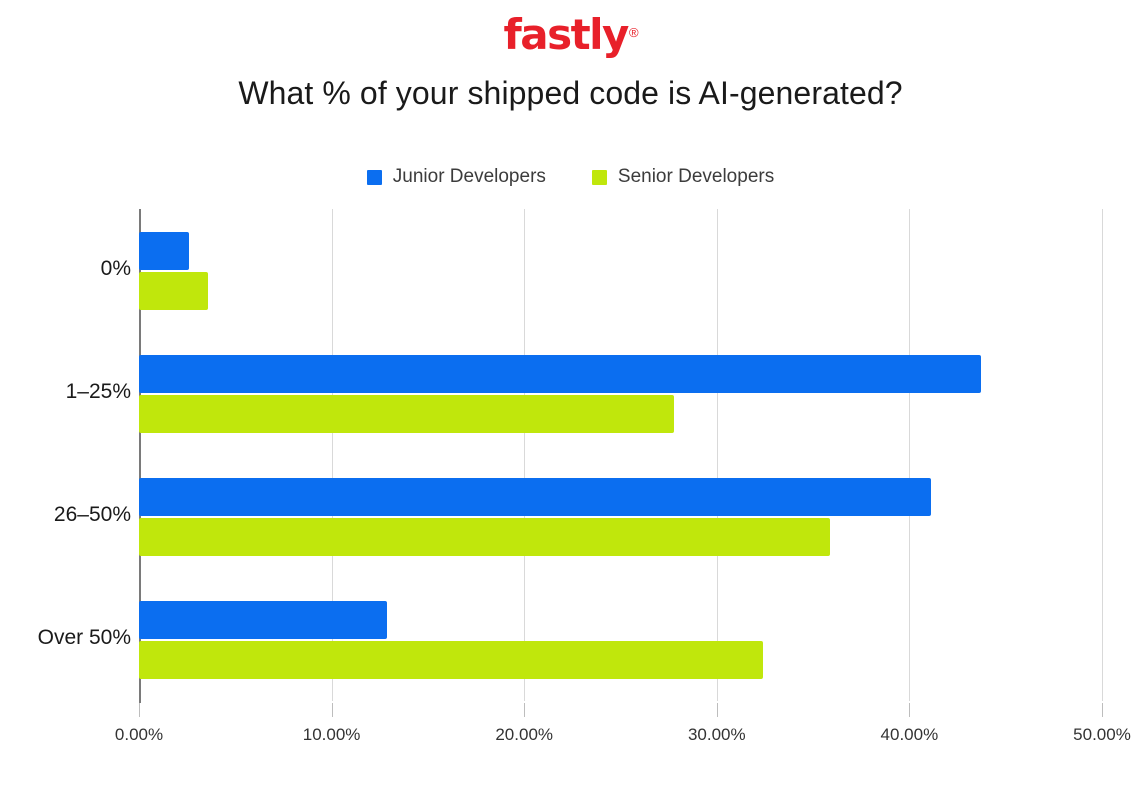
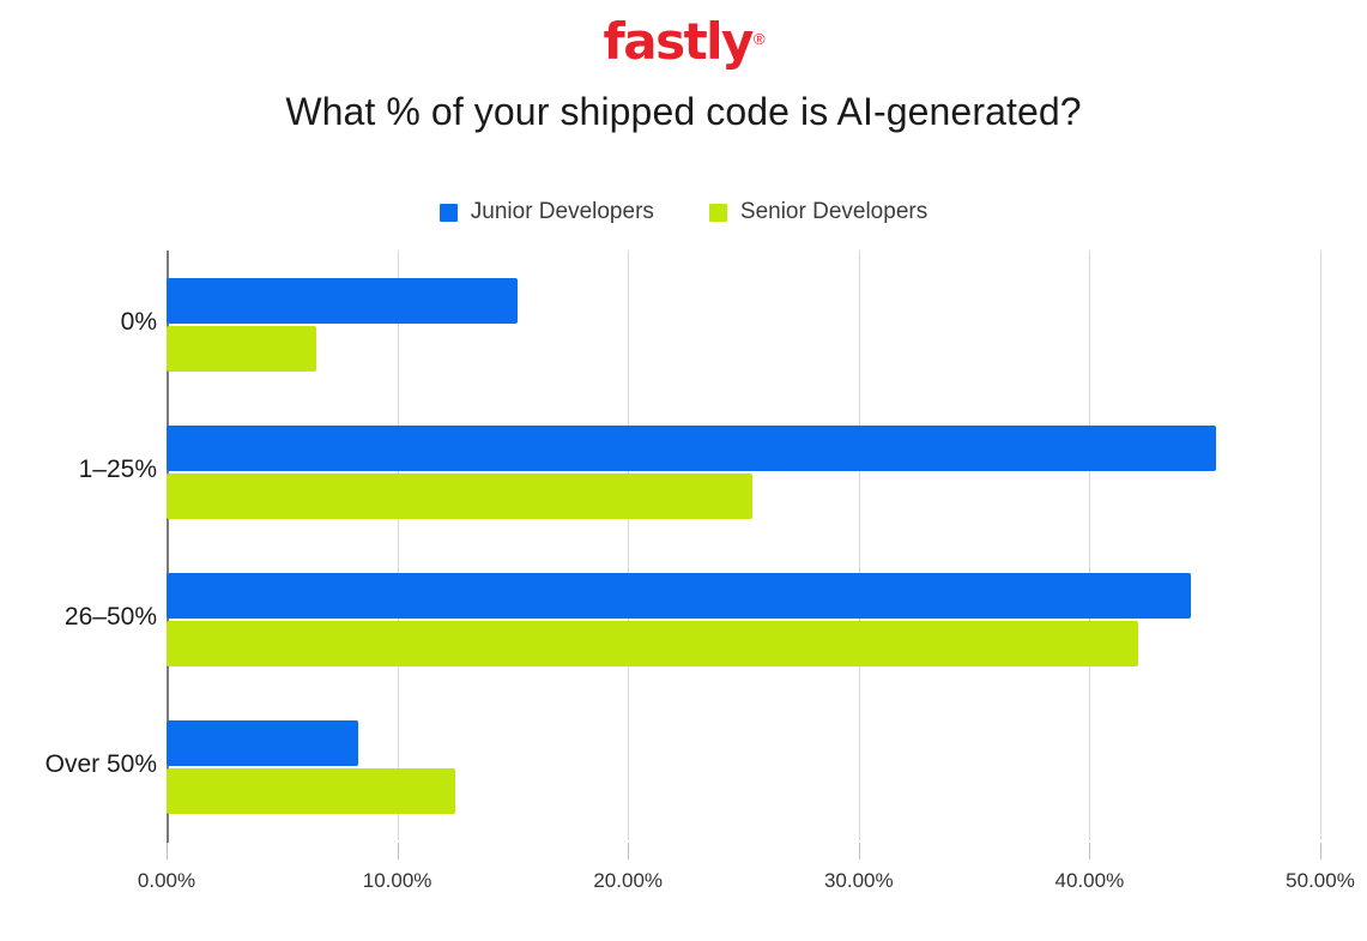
Junior Developers/0%: 2.6% -> 15.2%
Senior Developers/0%: 3.6% -> 6.5%
Junior Developers/1–25%: 43.7% -> 45.5%
Senior Developers/1–25%: 27.8% -> 25.4%
Junior Developers/26–50%: 41.1% -> 44.4%
Senior Developers/26–50%: 35.9% -> 42.1%
Junior Developers/Over 50%: 12.9% -> 8.3%
Senior Developers/Over 50%: 32.4% -> 12.5%
